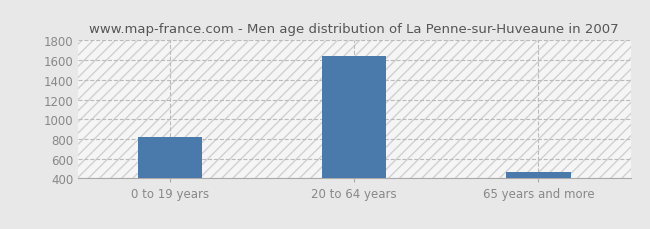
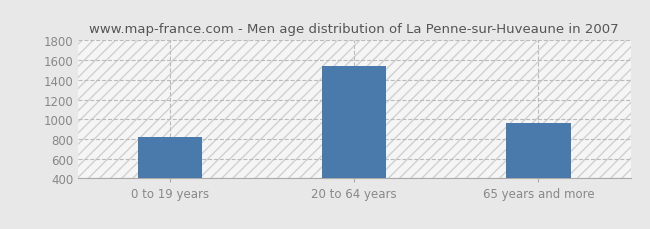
20 to 64 years: 1640 -> 1540
65 years and more: 470 -> 960
